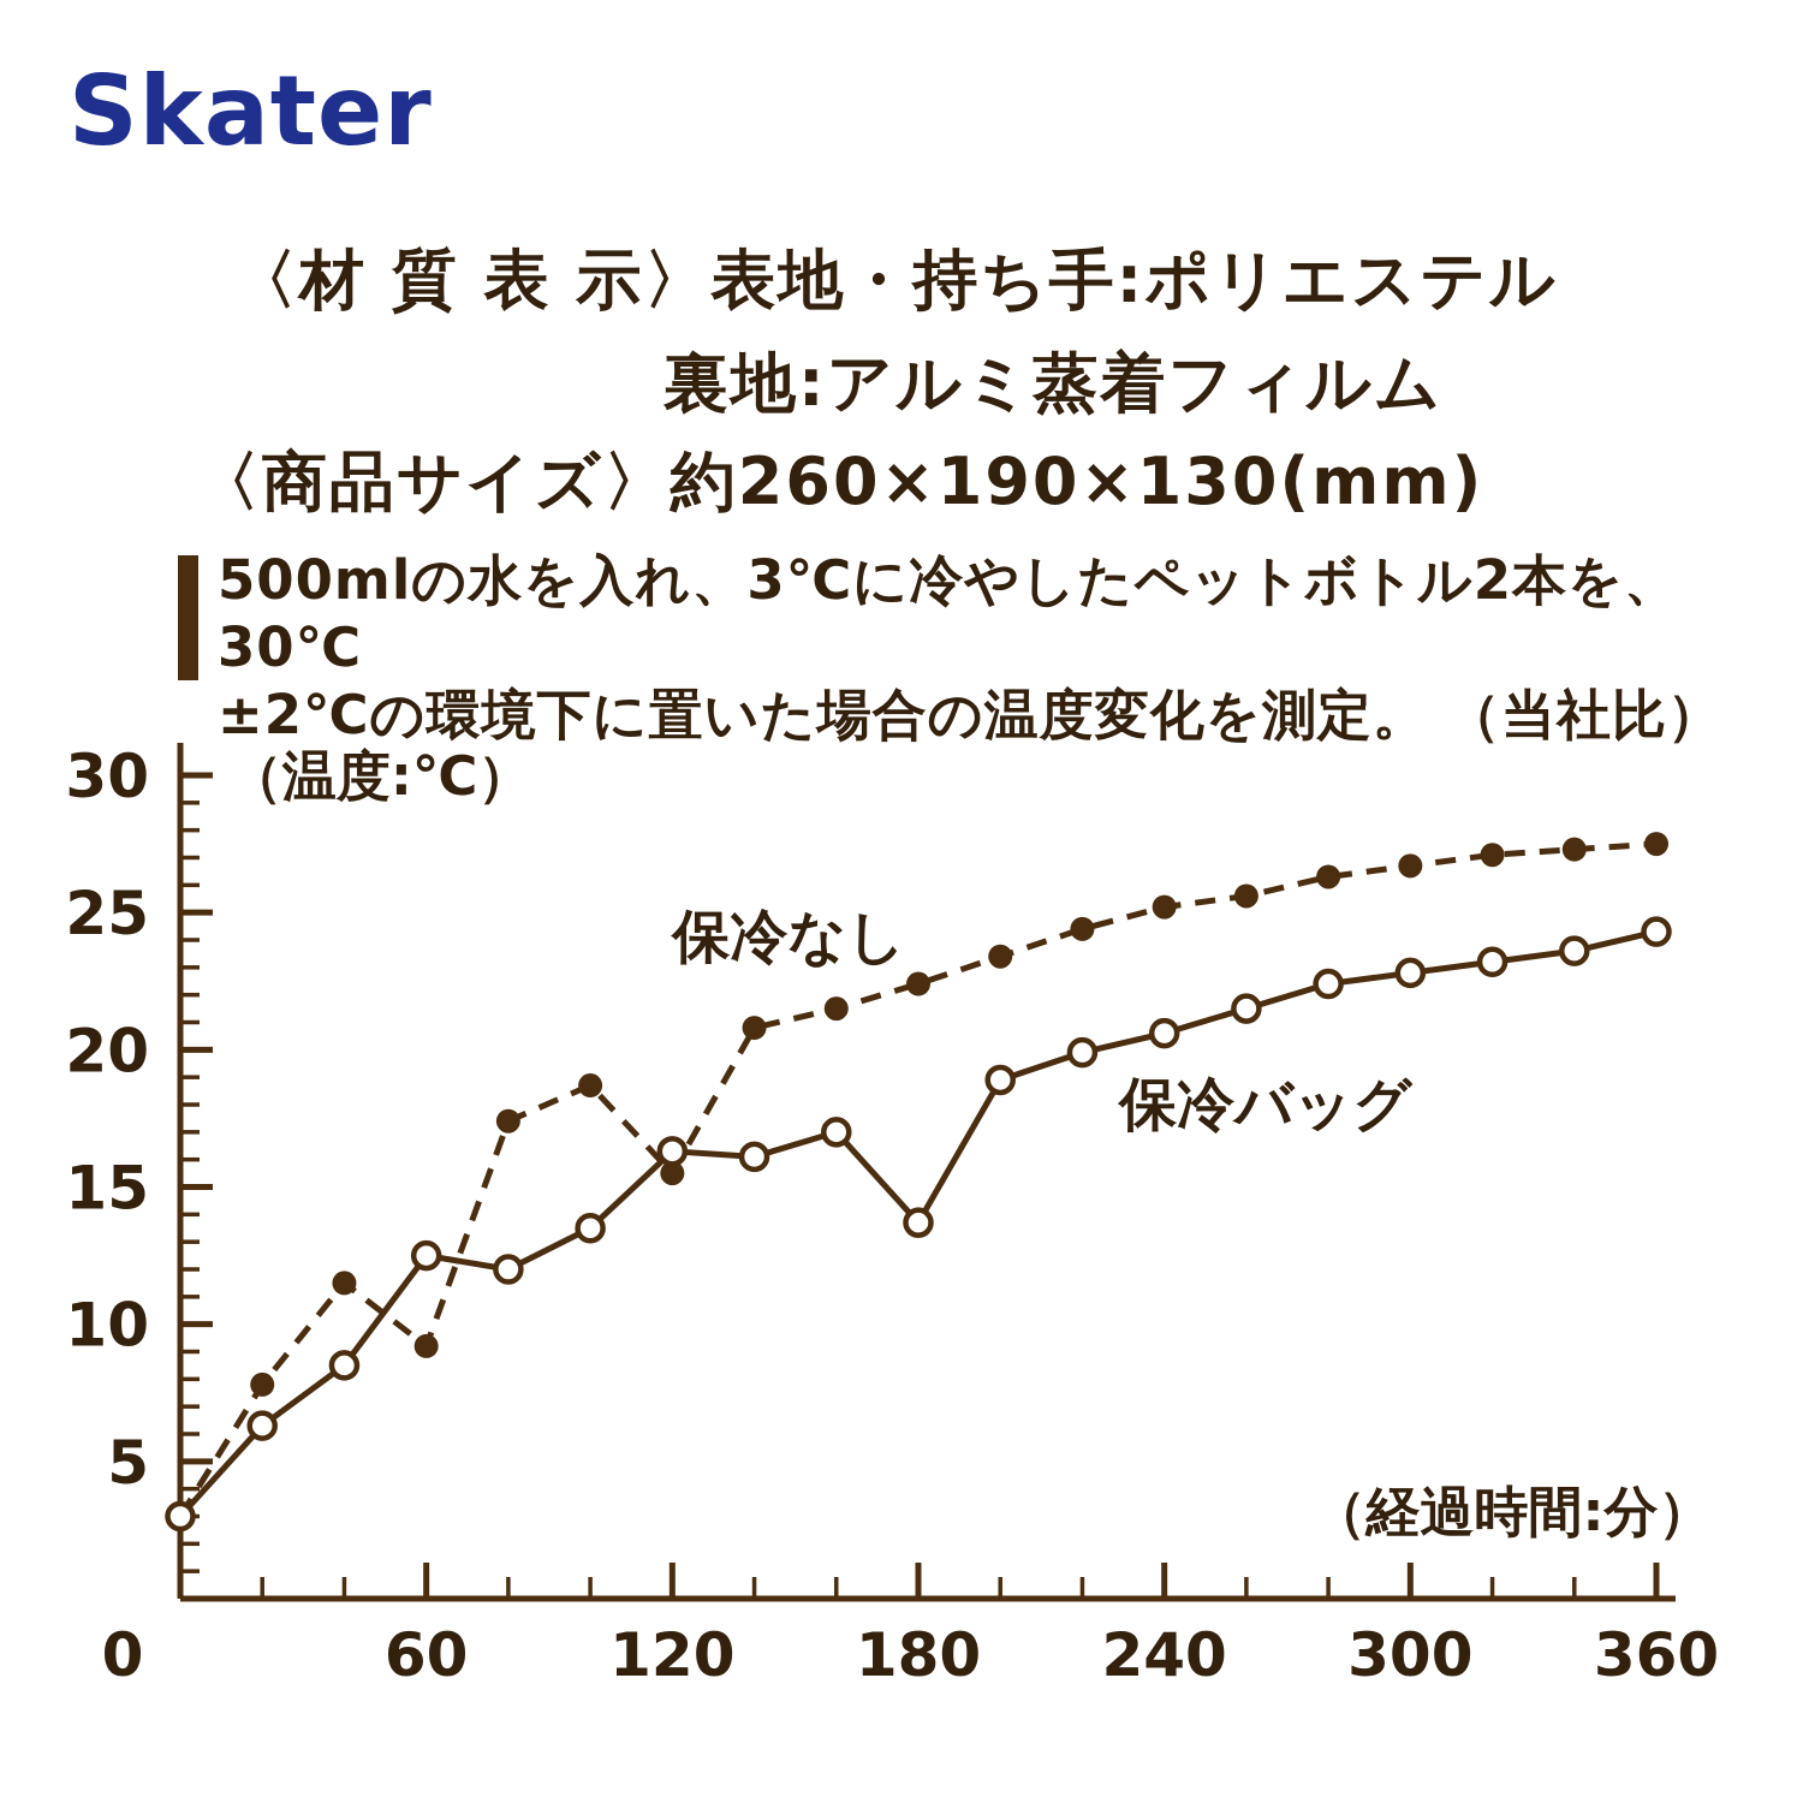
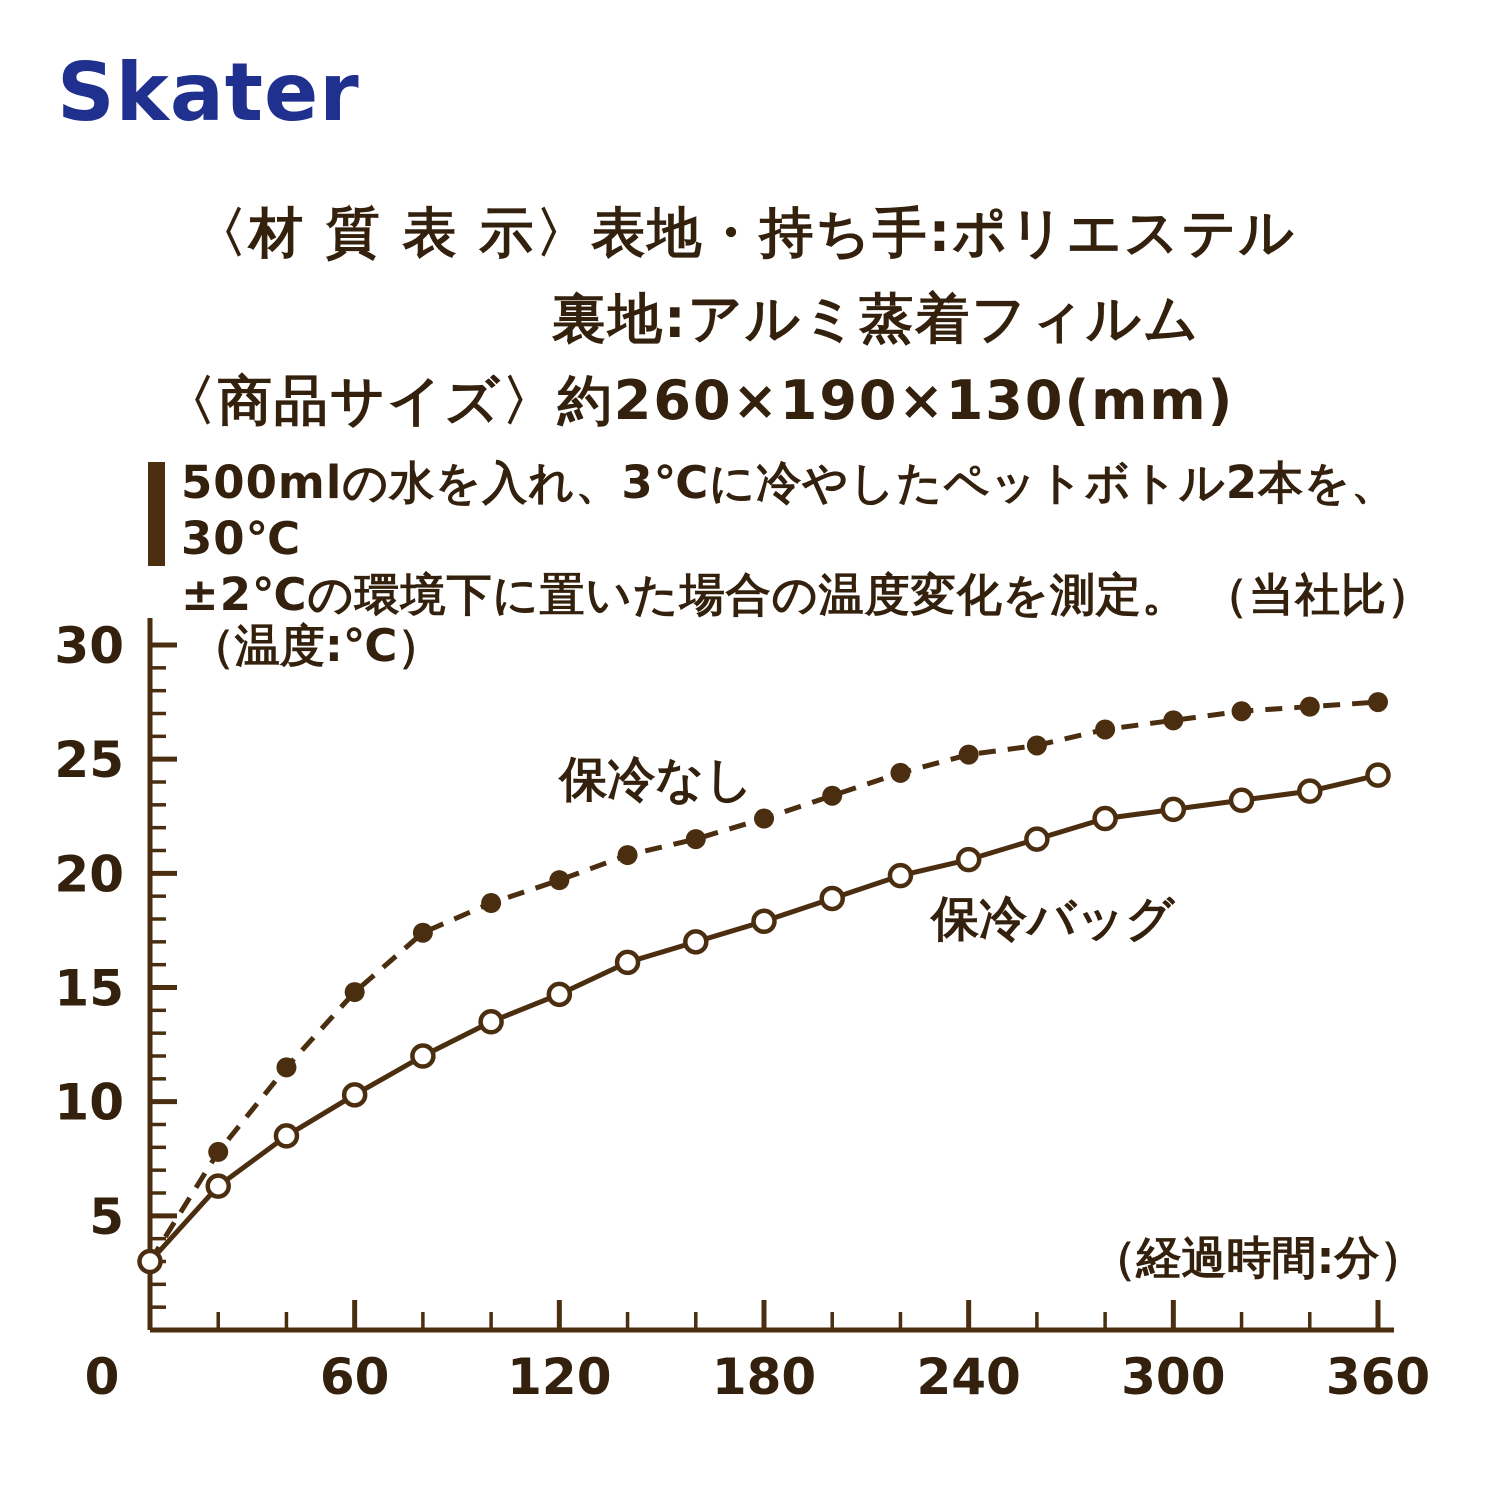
保冷なし/60: 9.2 -> 14.8
保冷バッグ/60: 12.5 -> 10.3
保冷なし/120: 15.5 -> 19.7
保冷バッグ/120: 16.3 -> 14.7
保冷バッグ/180: 13.7 -> 17.9
